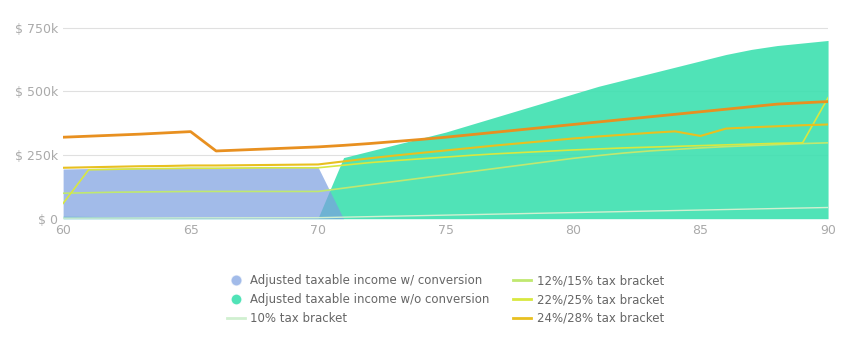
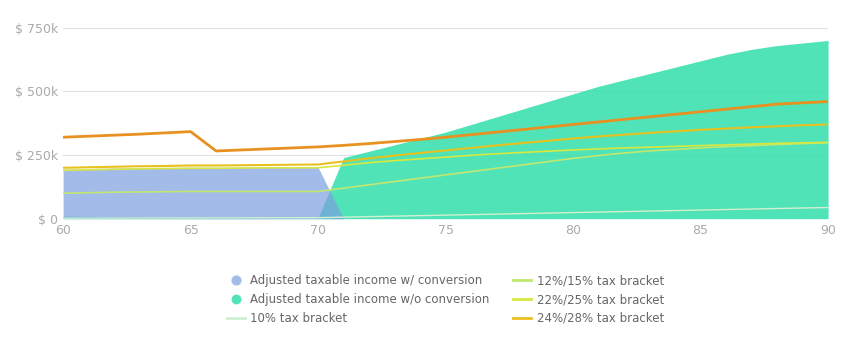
22%/25% tax bracket/60: $ 60k -> $ 190k
24%/28% tax bracket/85: $ 325k -> $ 349k
22%/25% tax bracket/90: $ 475k -> $ 300k
